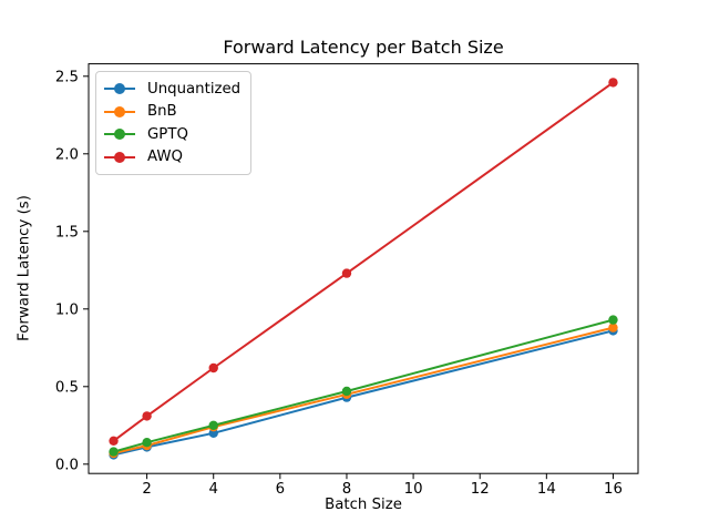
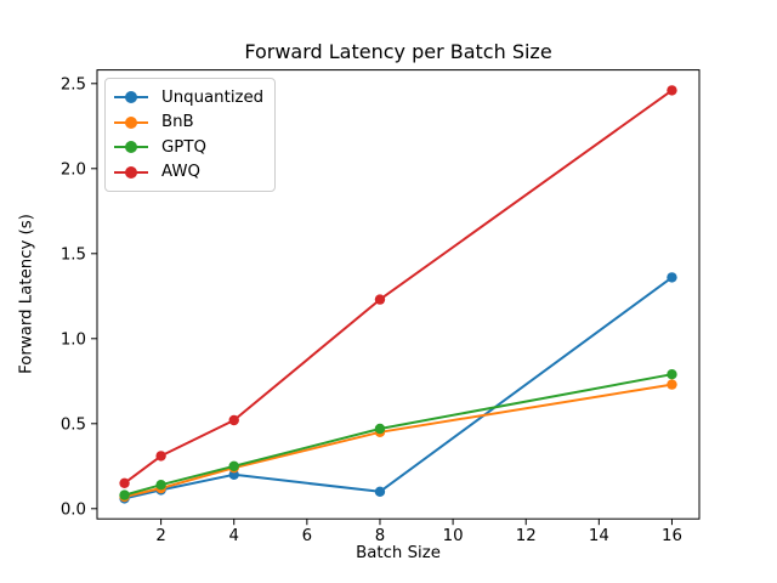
AWQ/4: 0.62 -> 0.52
Unquantized/8: 0.43 -> 0.10
Unquantized/16: 0.86 -> 1.36
BnB/16: 0.88 -> 0.73
GPTQ/16: 0.93 -> 0.79
